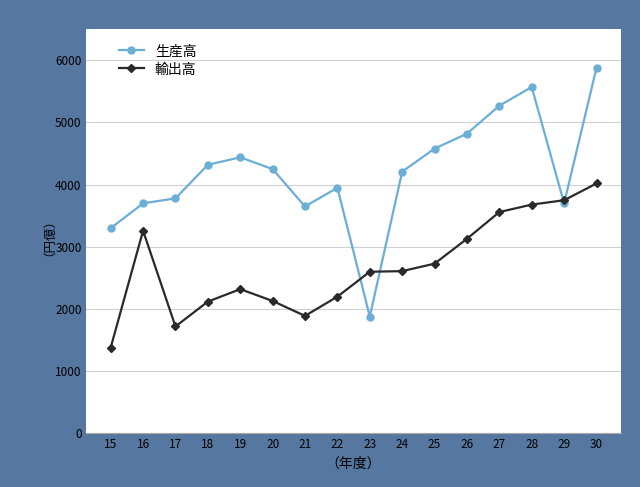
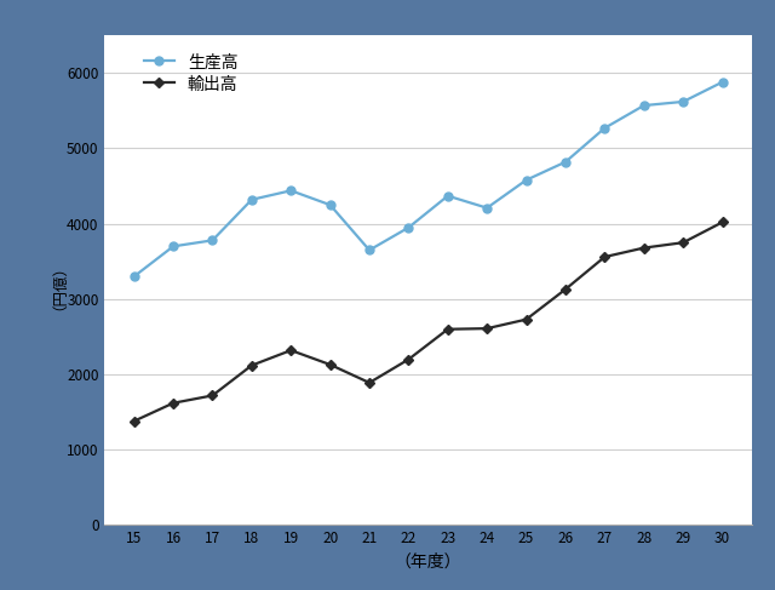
輸出高/16: 3260 -> 1620
生産高/23: 1880 -> 4370
生産高/29: 3700 -> 5620
